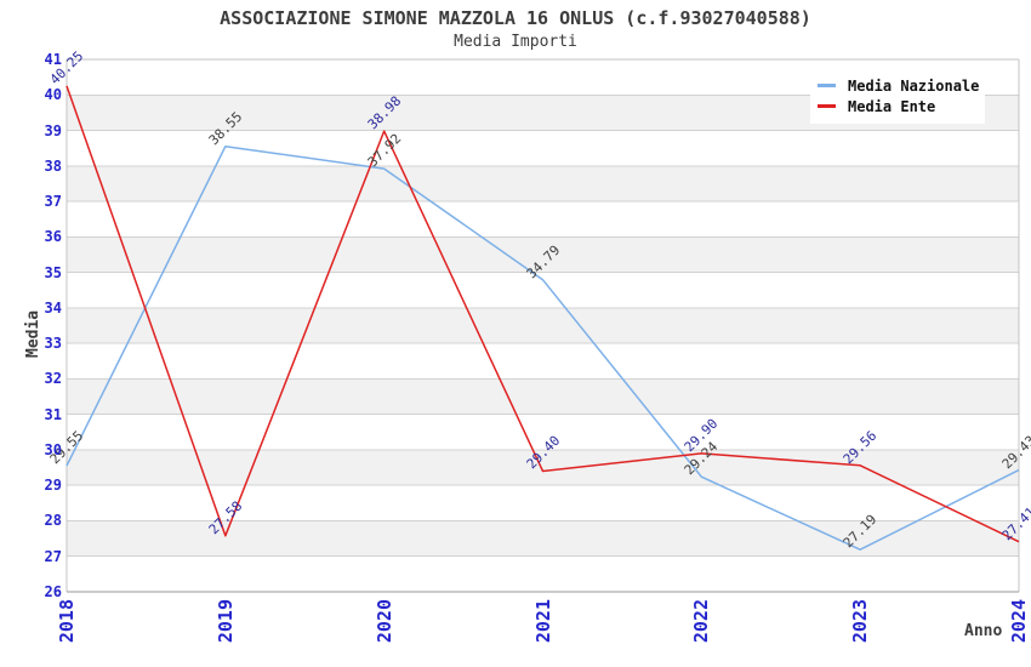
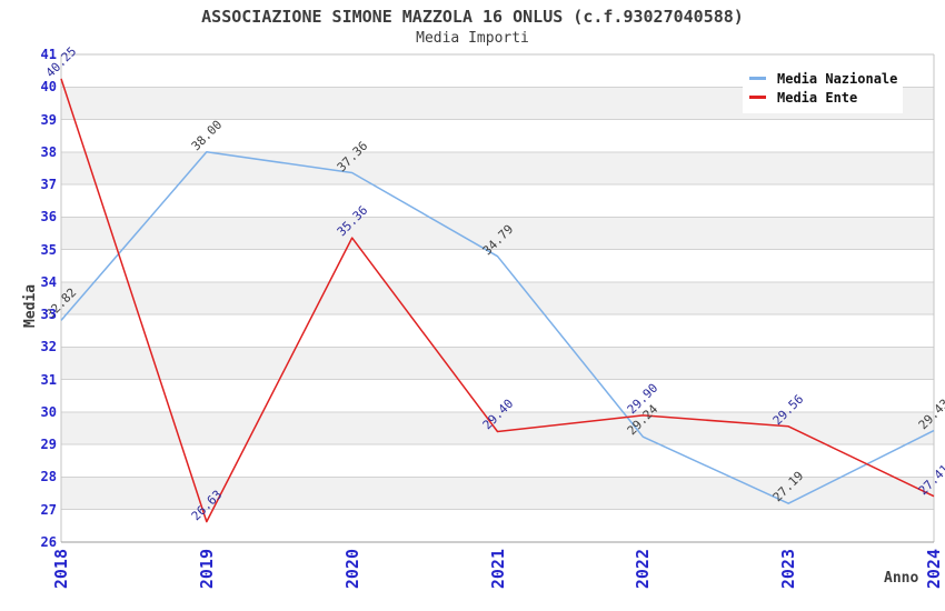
Media Nazionale/2018: 29.55 -> 32.82
Media Nazionale/2019: 38.55 -> 38.00
Media Ente/2019: 27.58 -> 26.63
Media Nazionale/2020: 37.92 -> 37.36
Media Ente/2020: 38.98 -> 35.36
